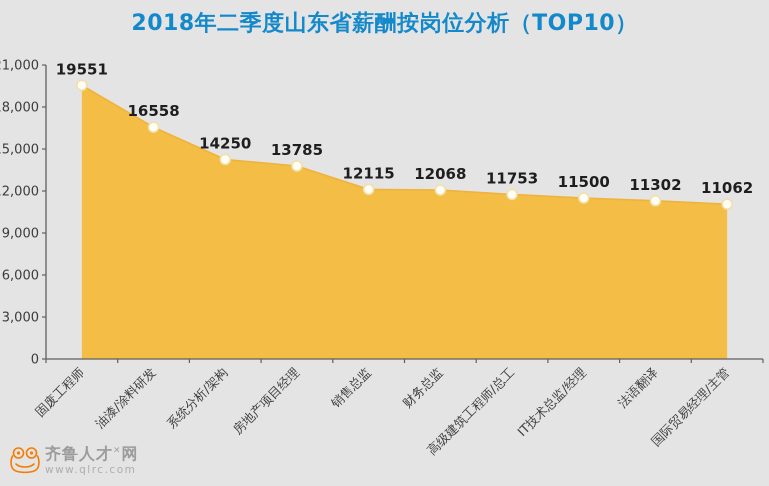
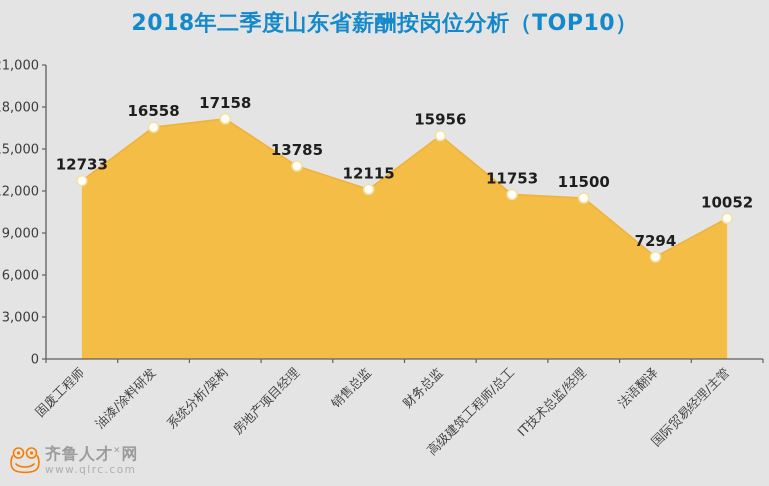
固废工程师: 19551 -> 12733
系统分析/架构: 14250 -> 17158
财务总监: 12068 -> 15956
法语翻译: 11302 -> 7294
国际贸易经理/主管: 11062 -> 10052
